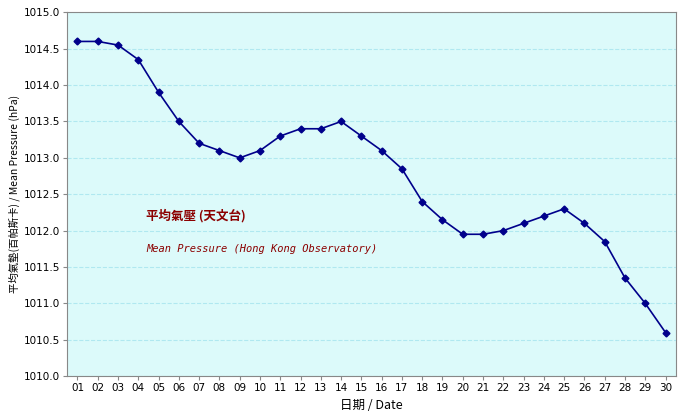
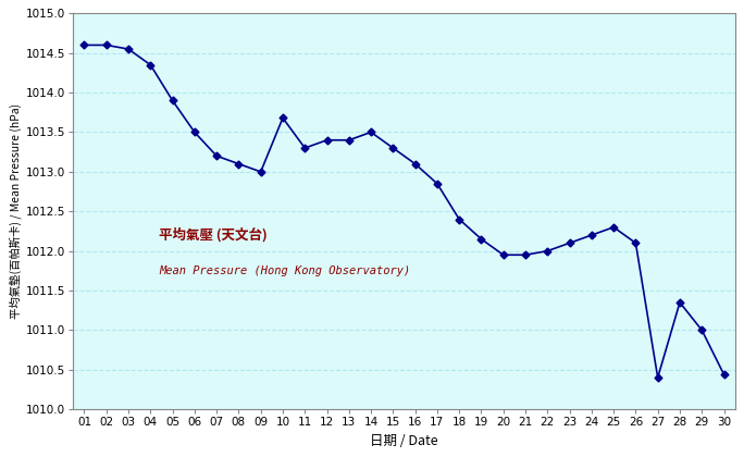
10: 1013.10 -> 1013.68
27: 1011.85 -> 1010.40
30: 1010.60 -> 1010.44
